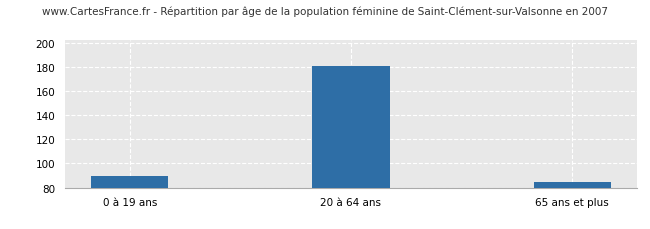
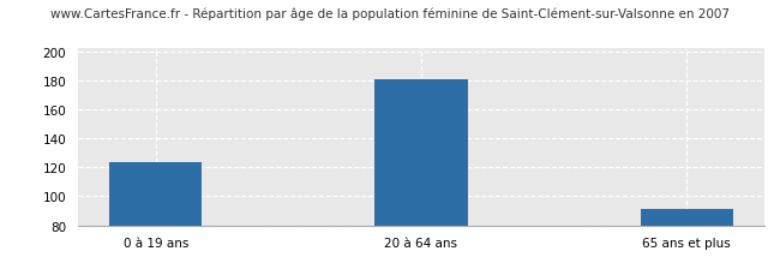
0 à 19 ans: 90 -> 124
65 ans et plus: 85 -> 91
